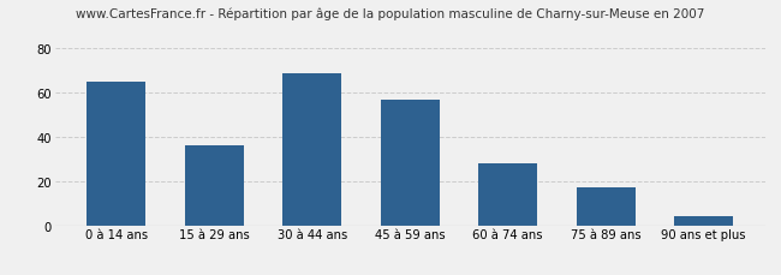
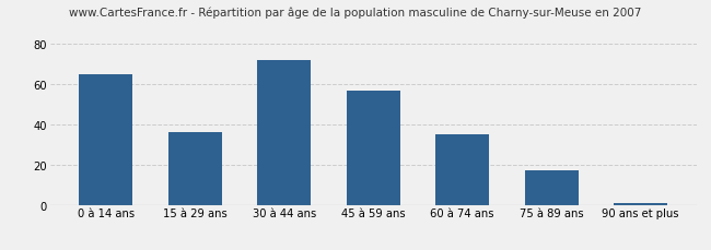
30 à 44 ans: 69 -> 72
60 à 74 ans: 28 -> 35
90 ans et plus: 4 -> 1
